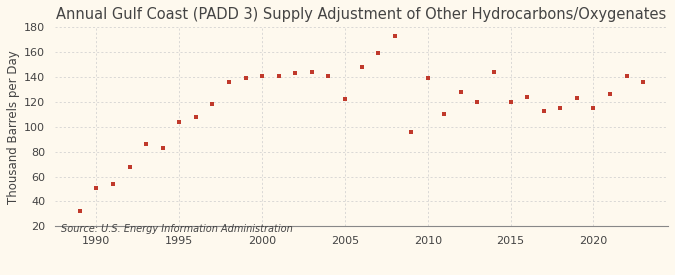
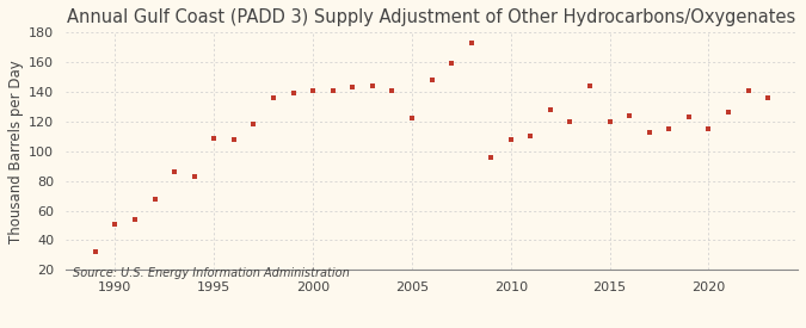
1995: 104 -> 109
2010: 139 -> 108
